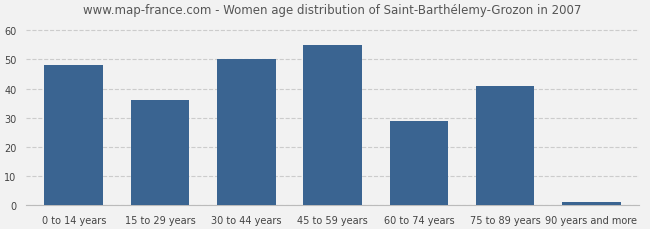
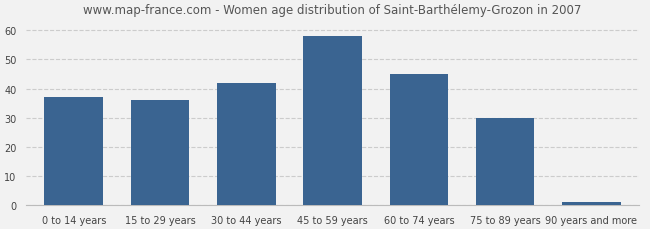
0 to 14 years: 48 -> 37
30 to 44 years: 50 -> 42
45 to 59 years: 55 -> 58
60 to 74 years: 29 -> 45
75 to 89 years: 41 -> 30
